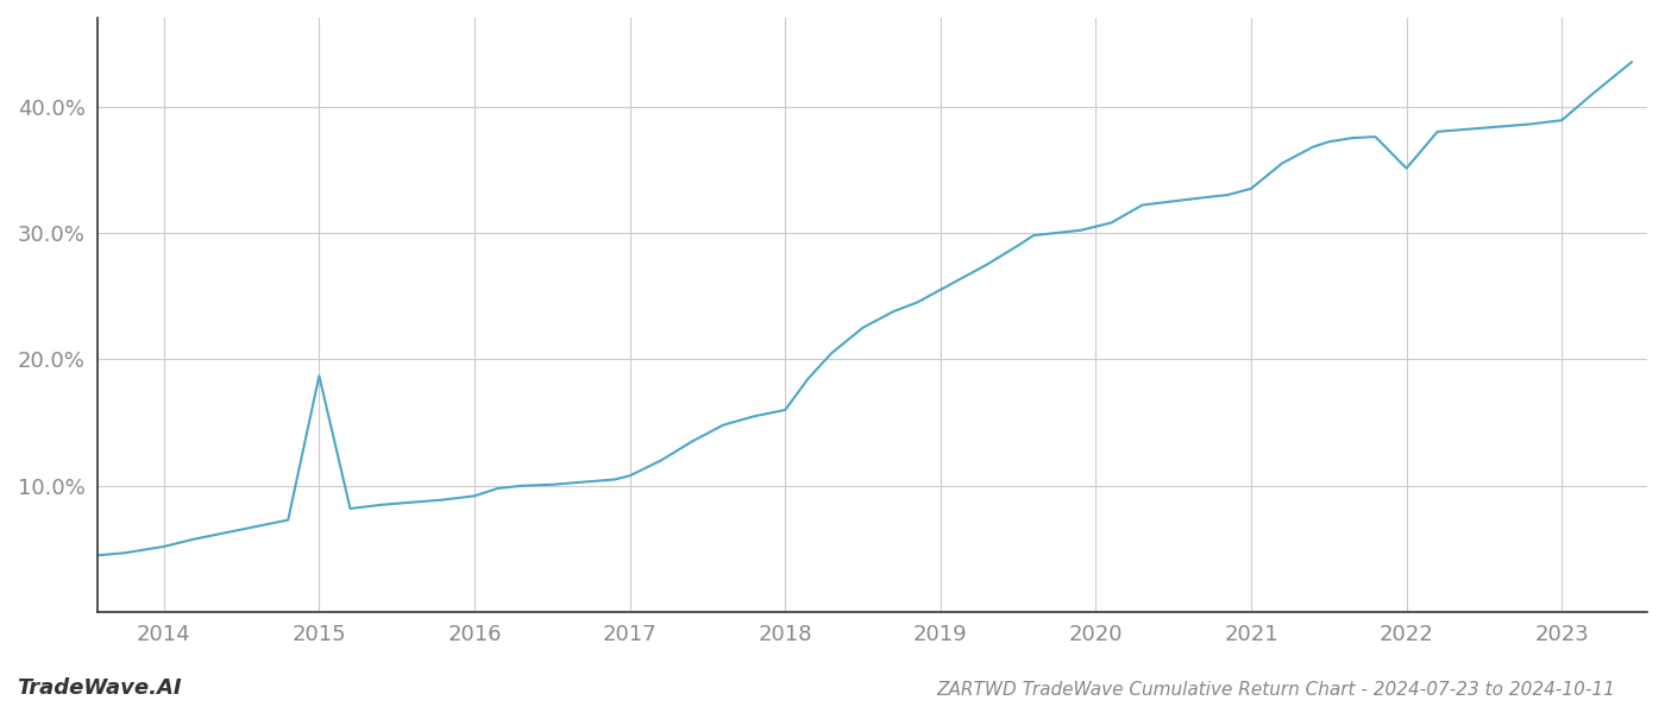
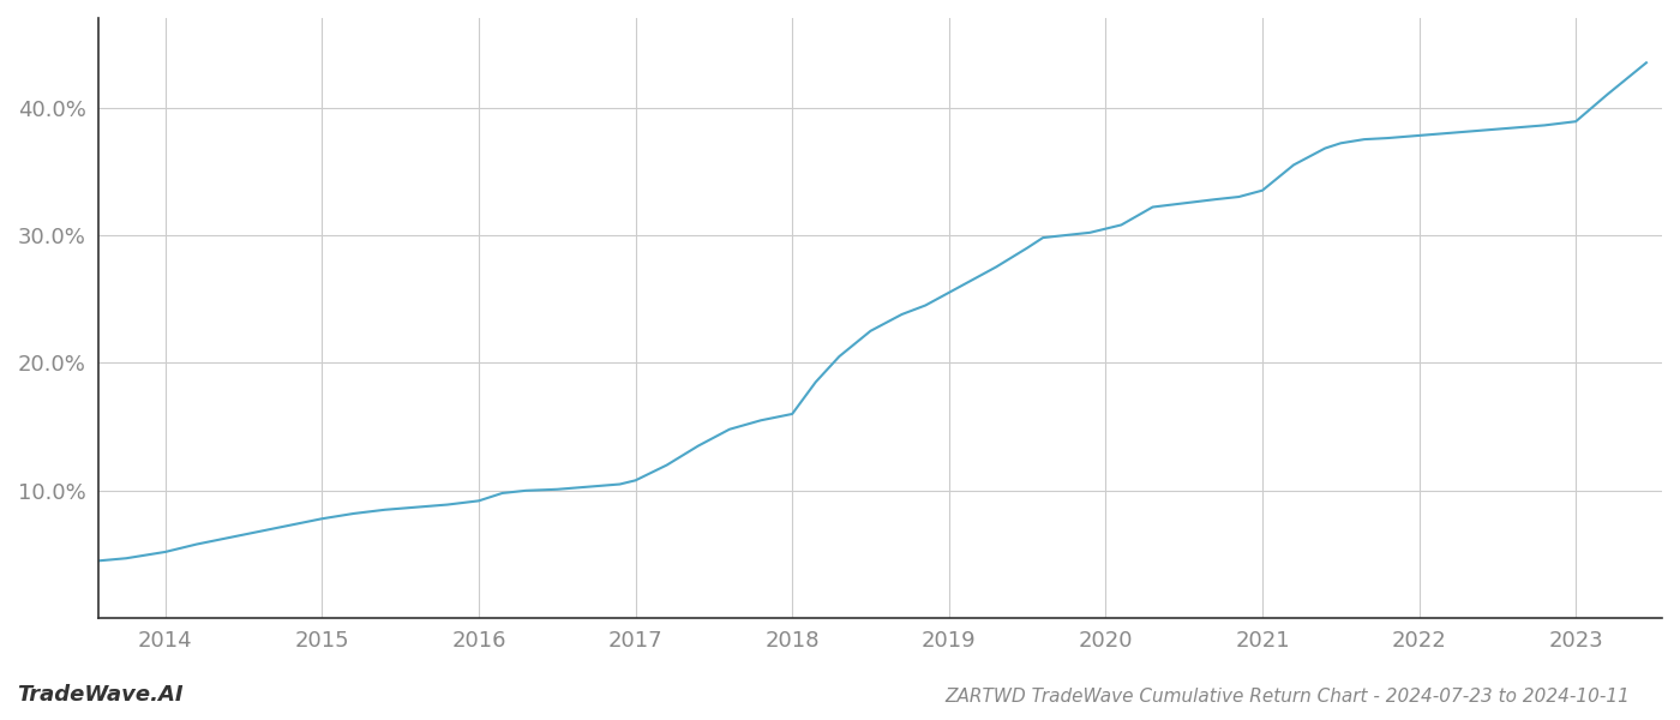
2015: 18.7% -> 7.8%
2022: 35.1% -> 37.8%
